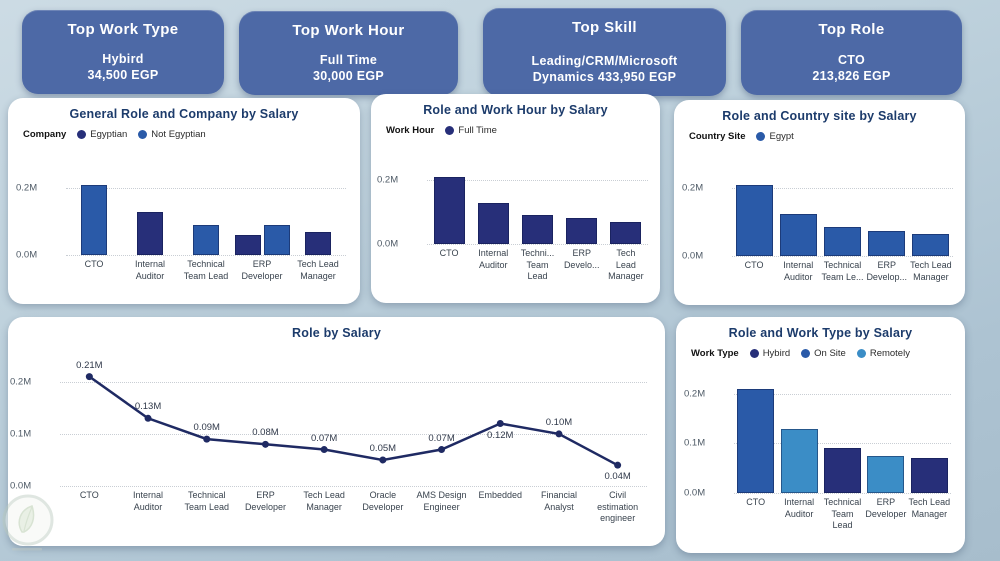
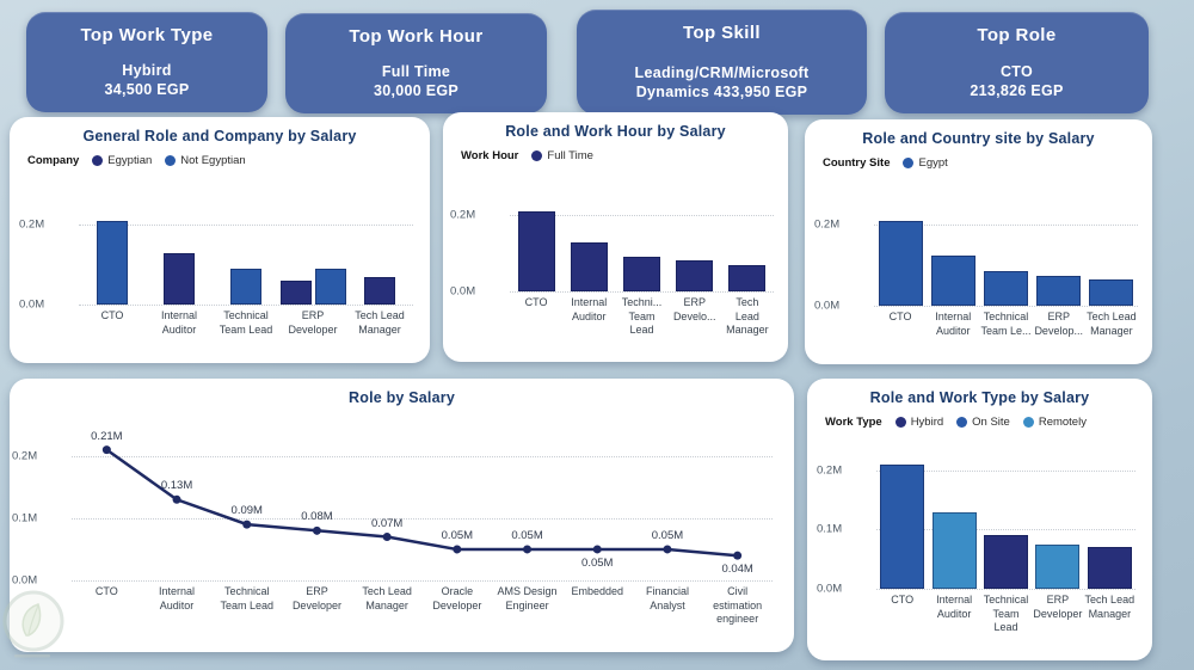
Role by Salary/AMS Design Engineer: 0.07M -> 0.05M
Role by Salary/Embedded: 0.12M -> 0.05M
Role by Salary/Financial Analyst: 0.10M -> 0.05M
